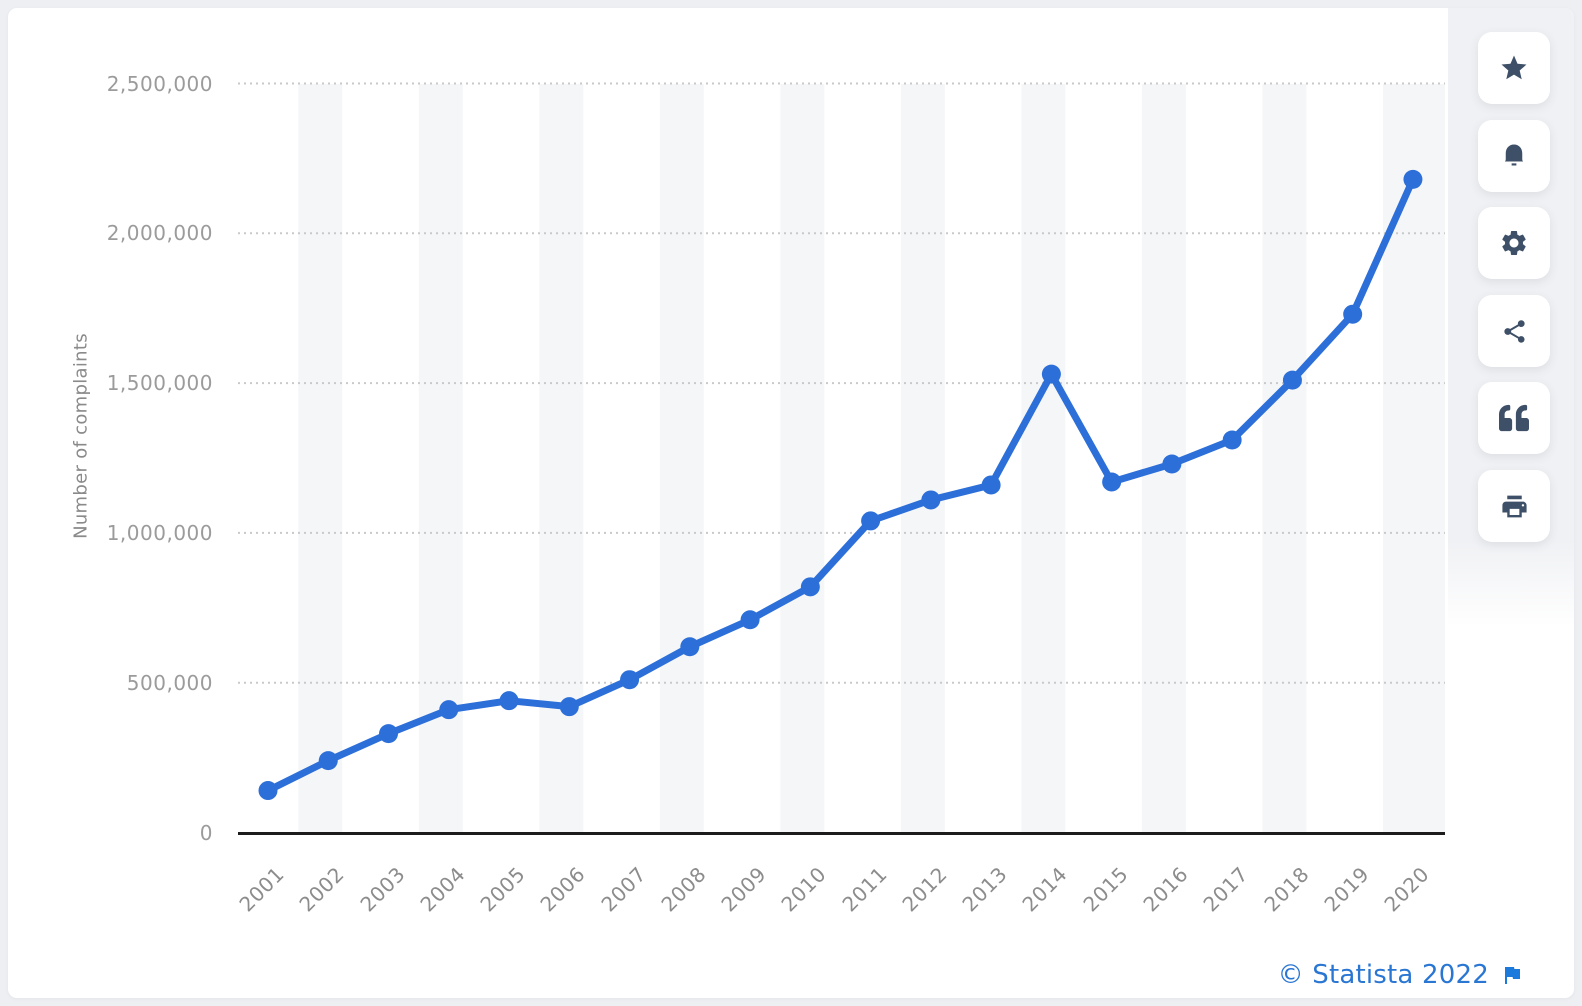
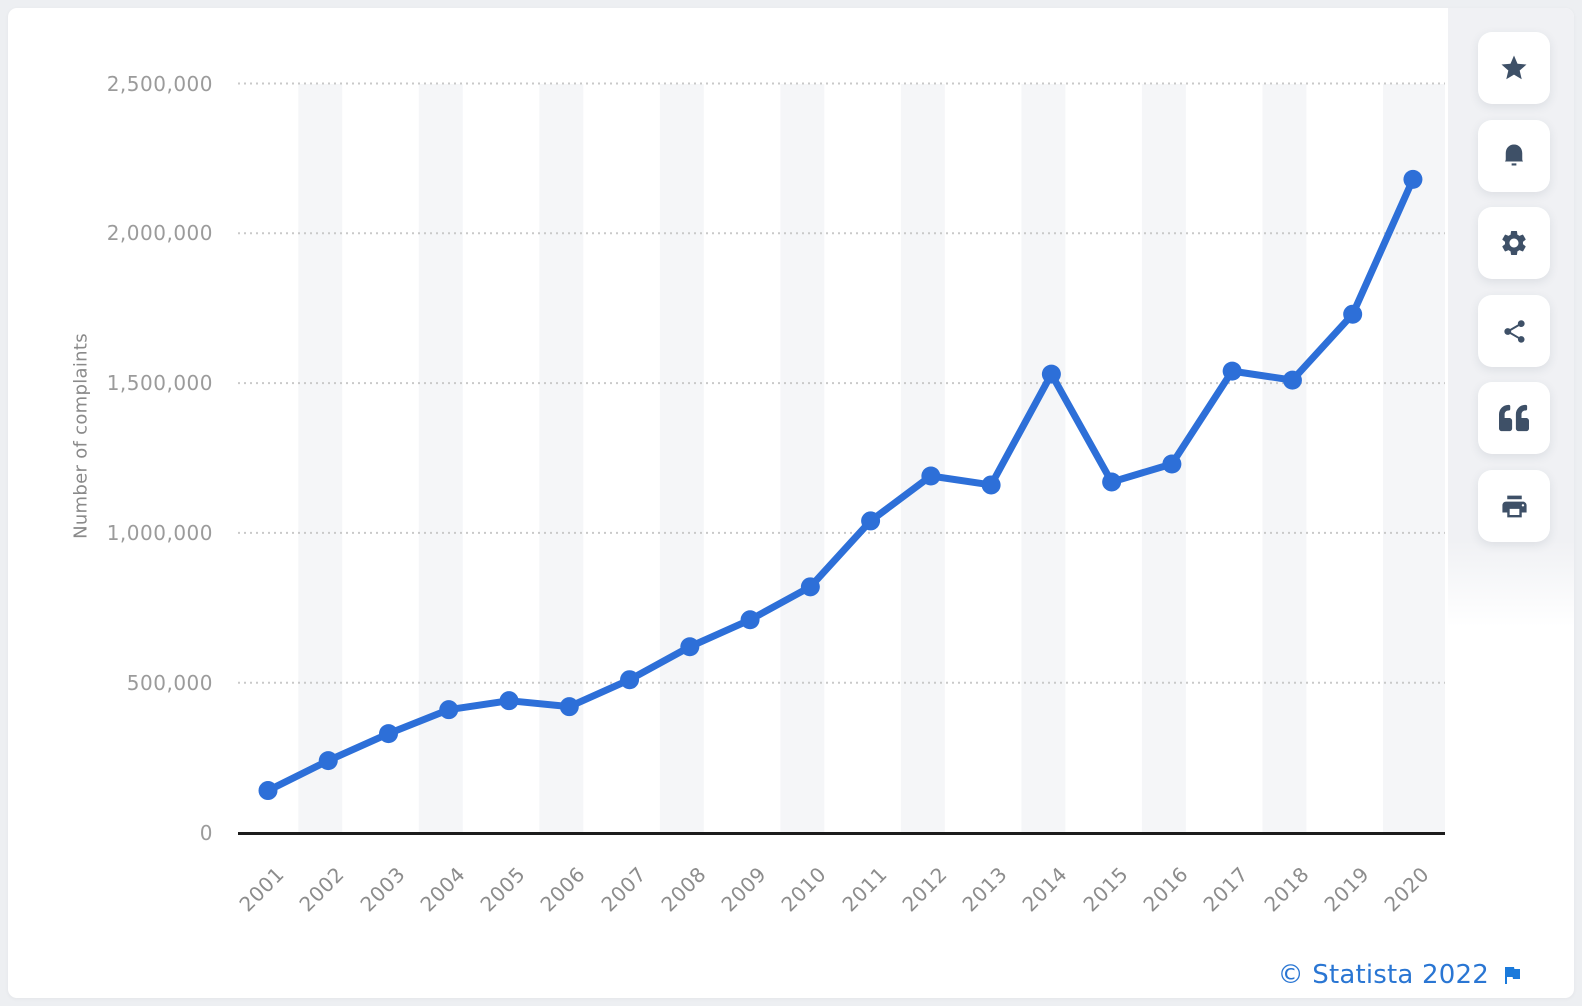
2012: 1110000 -> 1190000
2017: 1310000 -> 1540000
